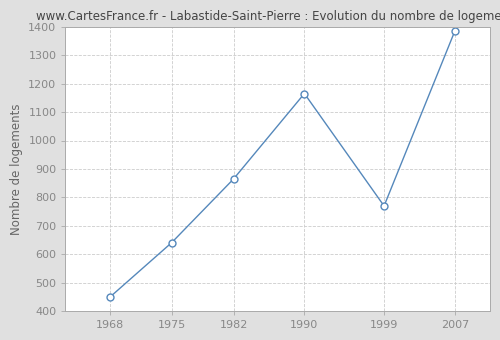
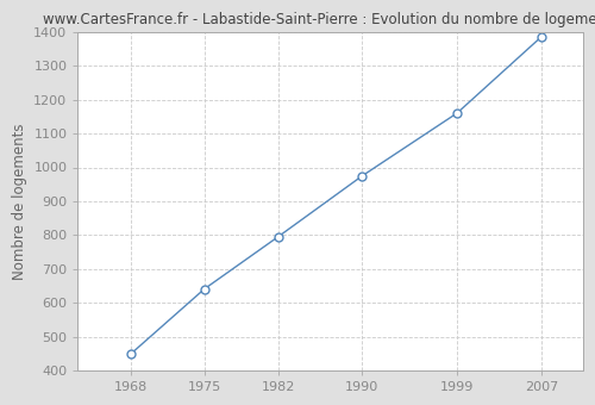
1982: 865 -> 795
1990: 1165 -> 975
1999: 770 -> 1160
